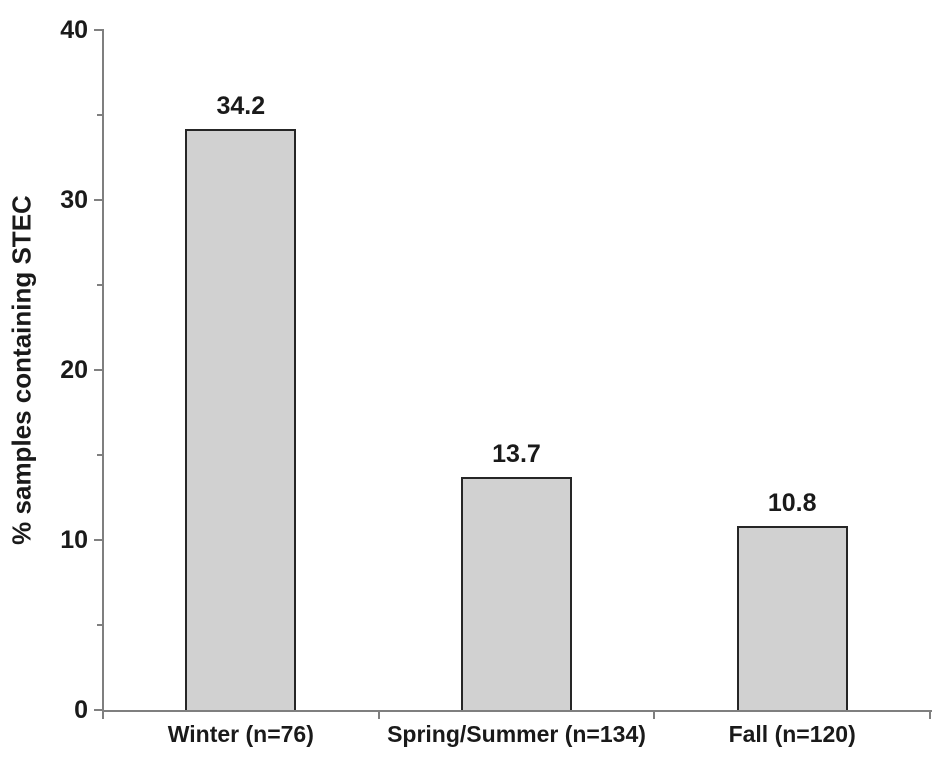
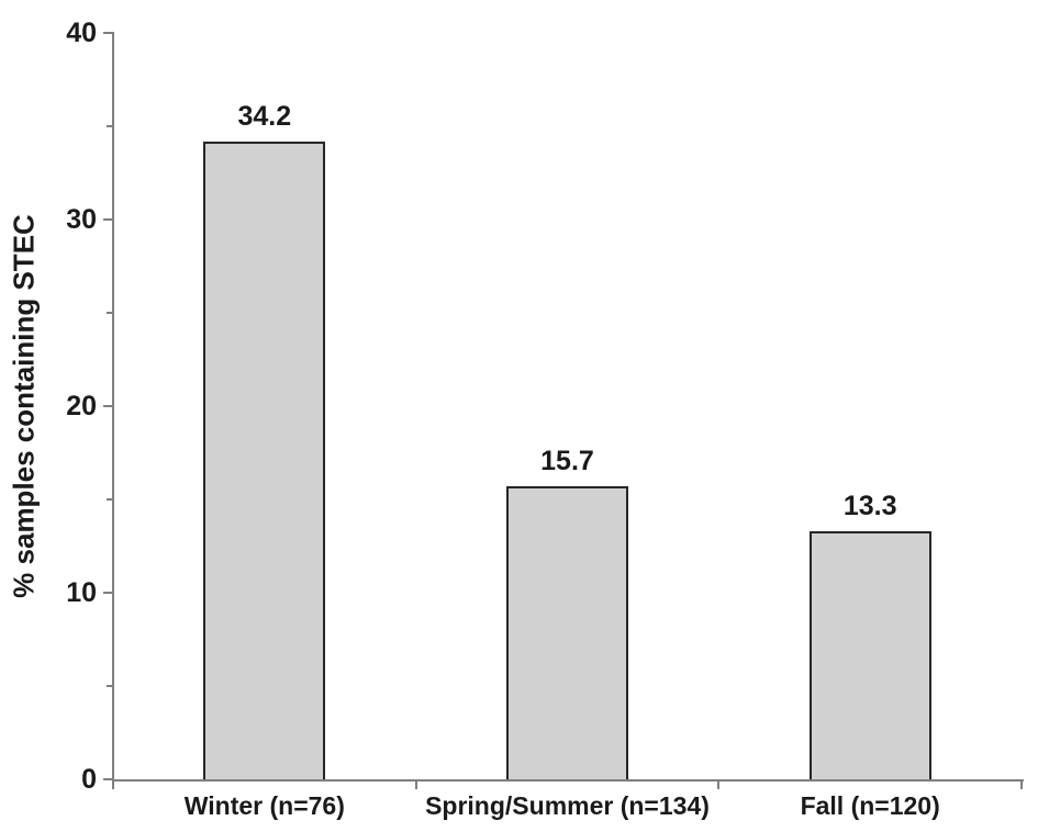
Spring/Summer (n=134): 13.7 -> 15.7
Fall (n=120): 10.8 -> 13.3
